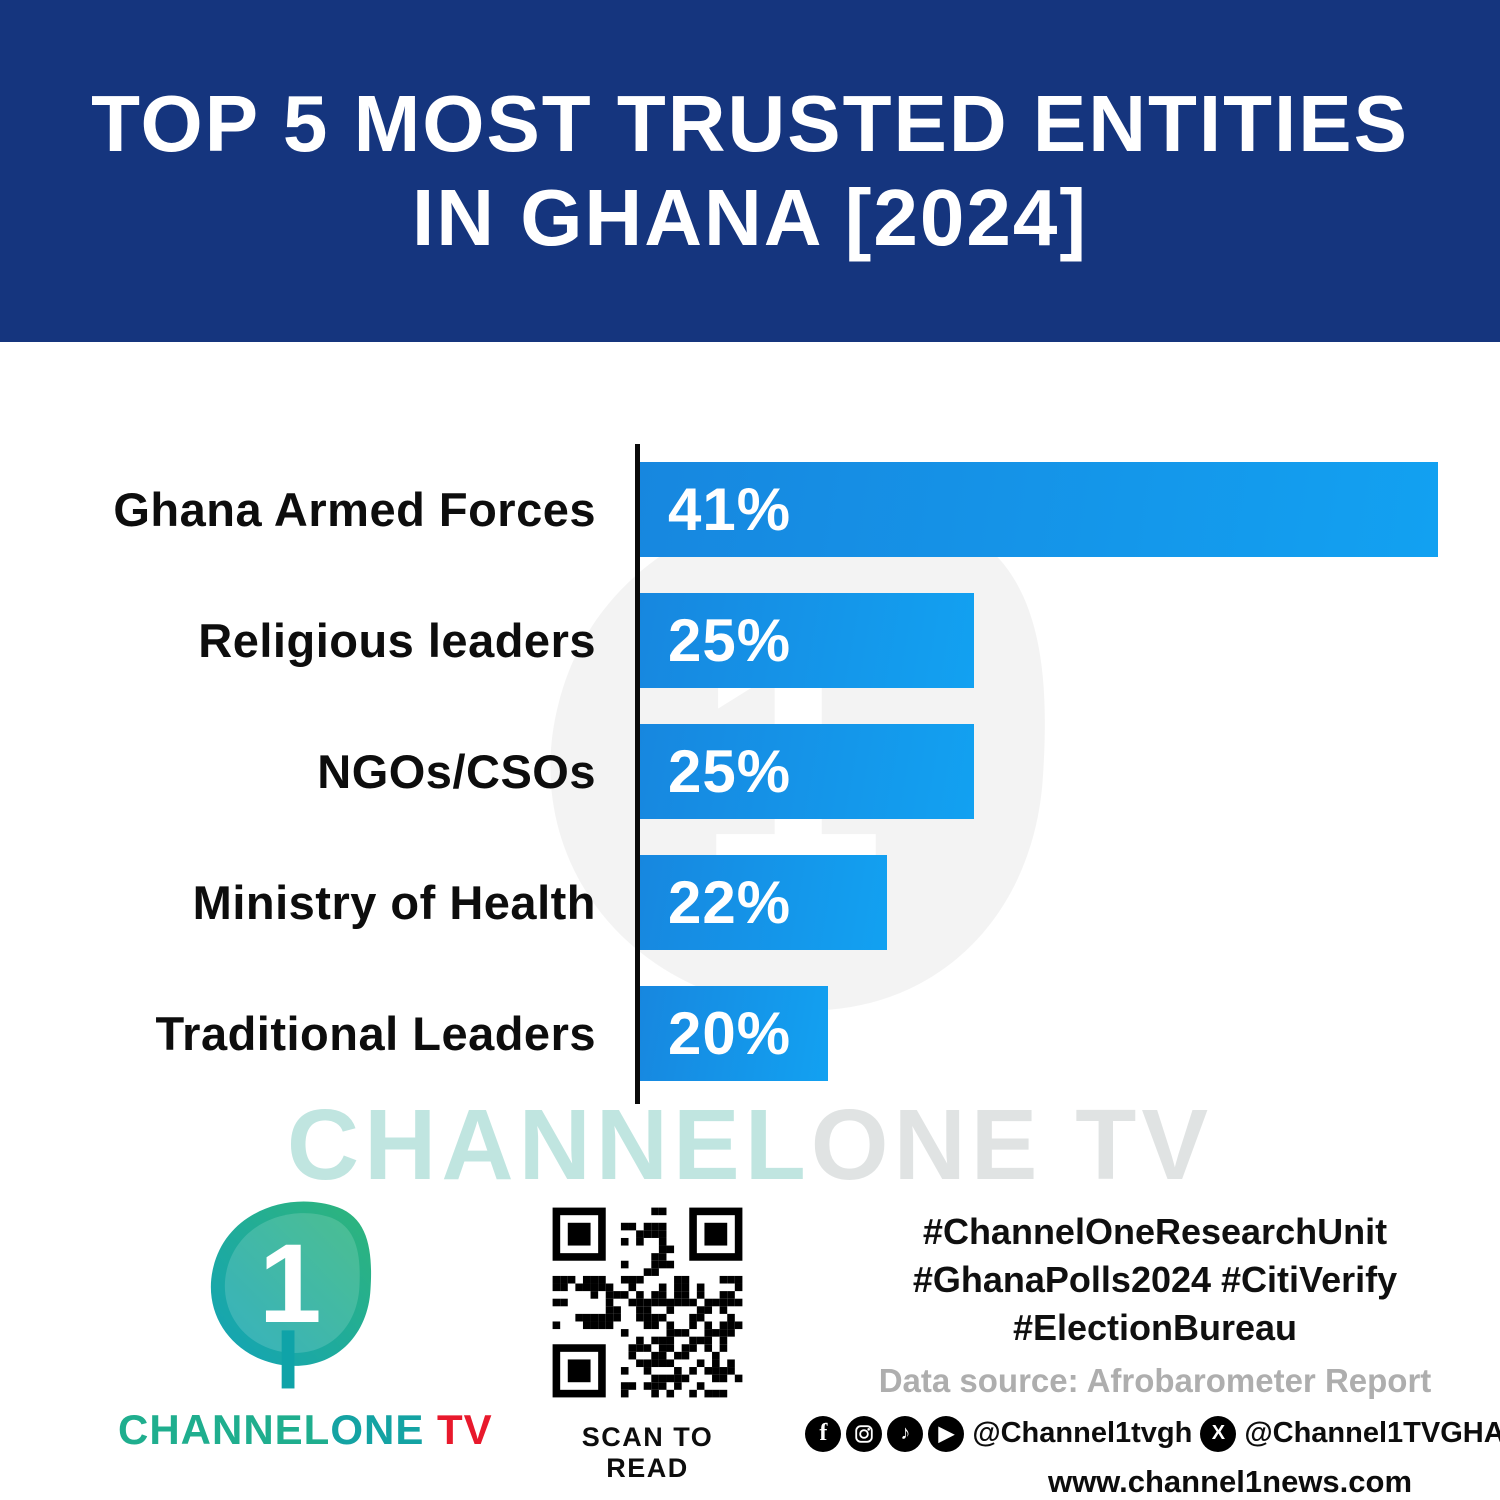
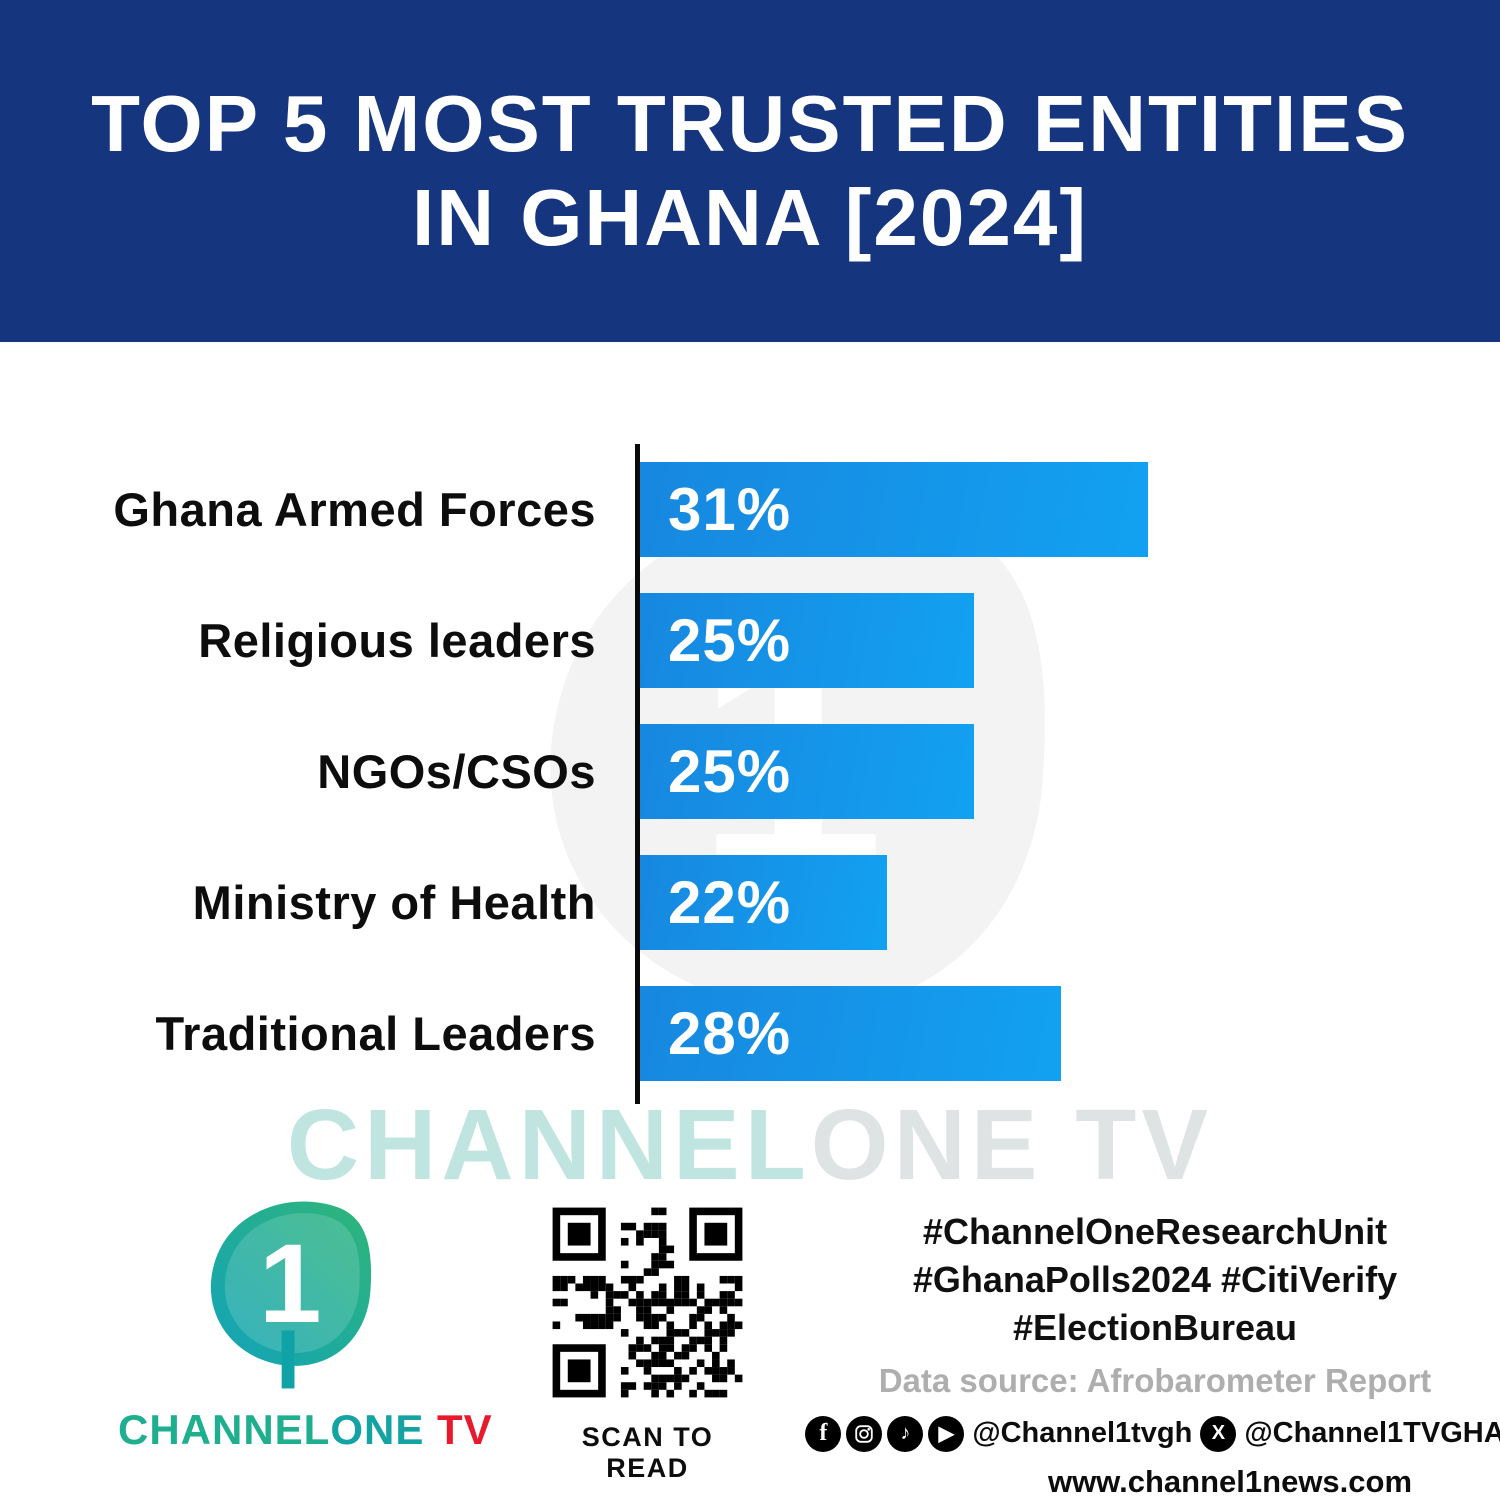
Ghana Armed Forces: 41% -> 31%
Traditional Leaders: 20% -> 28%
